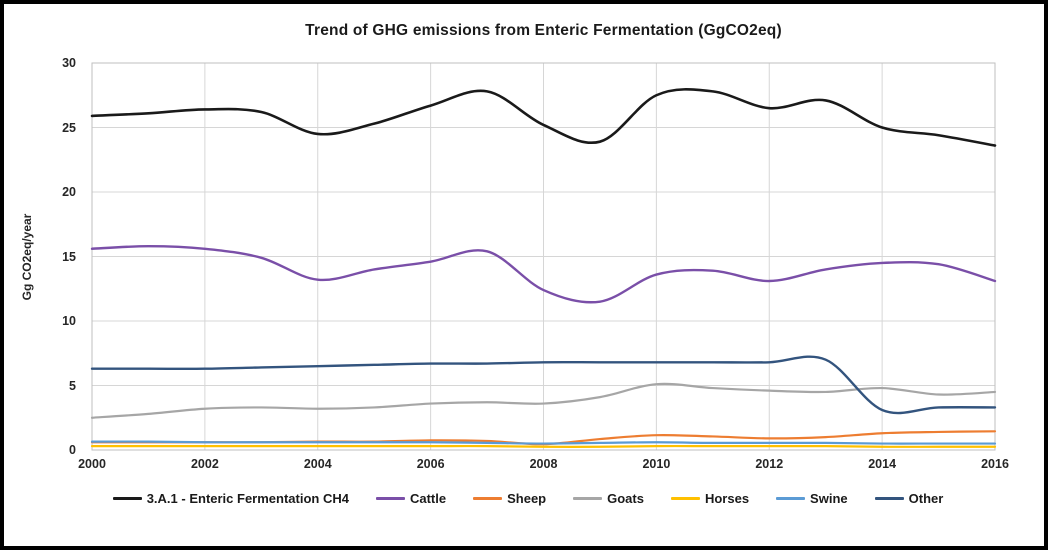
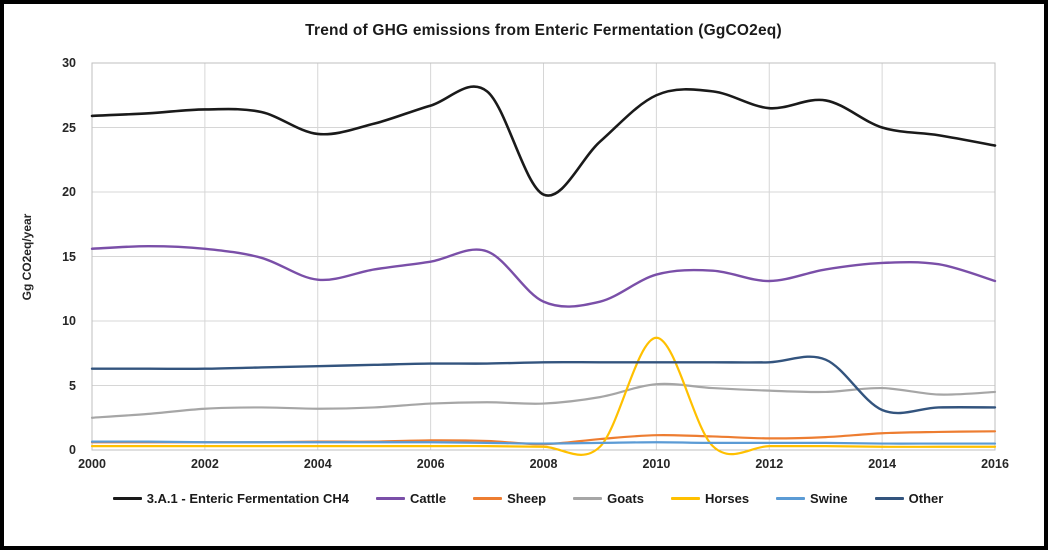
3.A.1 - Enteric Fermentation CH4/2008: 25.2 -> 19.8
Cattle/2008: 12.4 -> 11.5
Horses/2010: 0.3 -> 8.7
